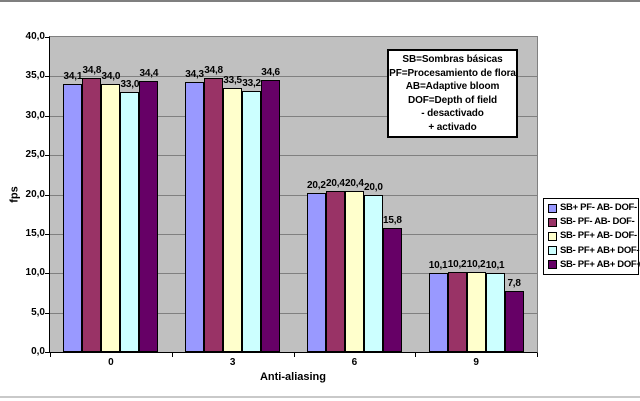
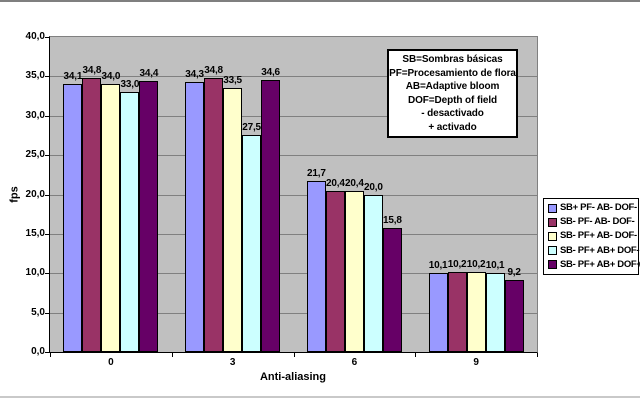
SB- PF+ AB+ DOF-/3: 33,2 -> 27,5
SB+ PF- AB- DOF-/6: 20,2 -> 21,7
SB- PF+ AB+ DOF+/9: 7,8 -> 9,2
